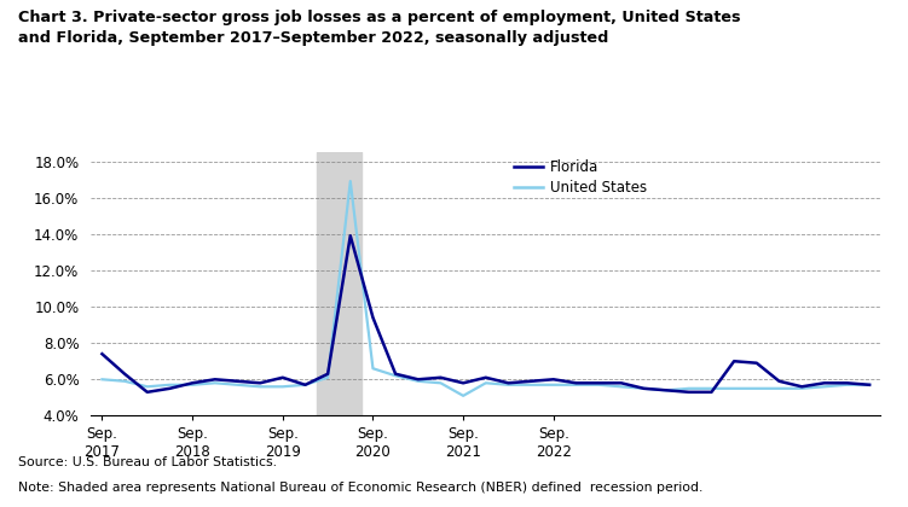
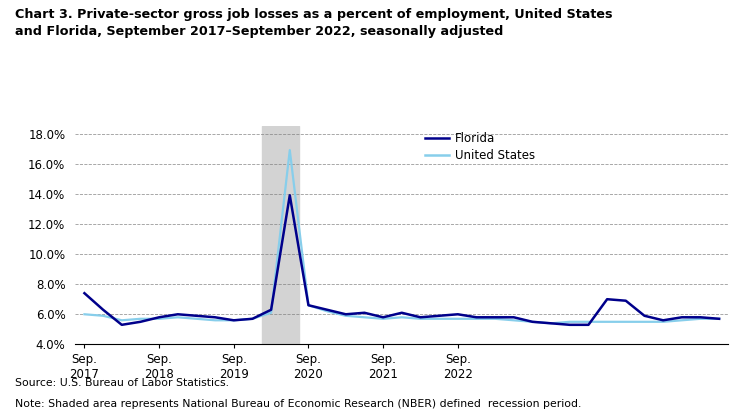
Florida/Sep. 2019: 6.1% -> 5.6%
Florida/Sep. 2020: 9.4% -> 6.6%
United States/Sep. 2021: 5.1% -> 5.7%
